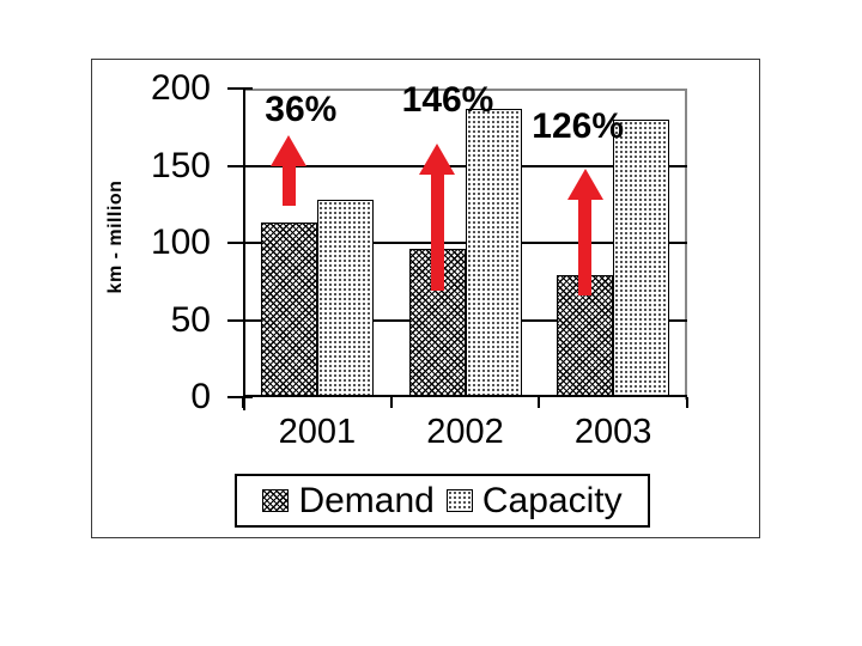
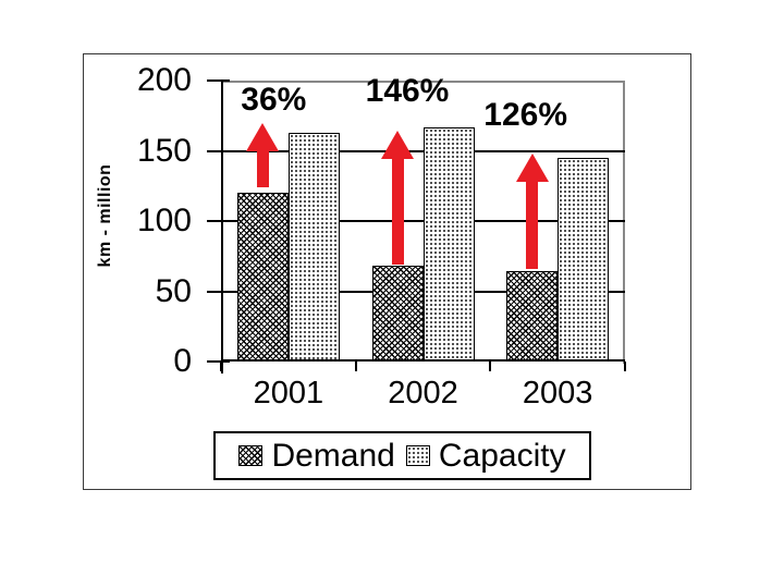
Demand/2001: 113 -> 120
Capacity/2001: 128 -> 163
Demand/2002: 96 -> 68
Capacity/2002: 187 -> 167
Demand/2003: 79 -> 64
Capacity/2003: 180 -> 145
